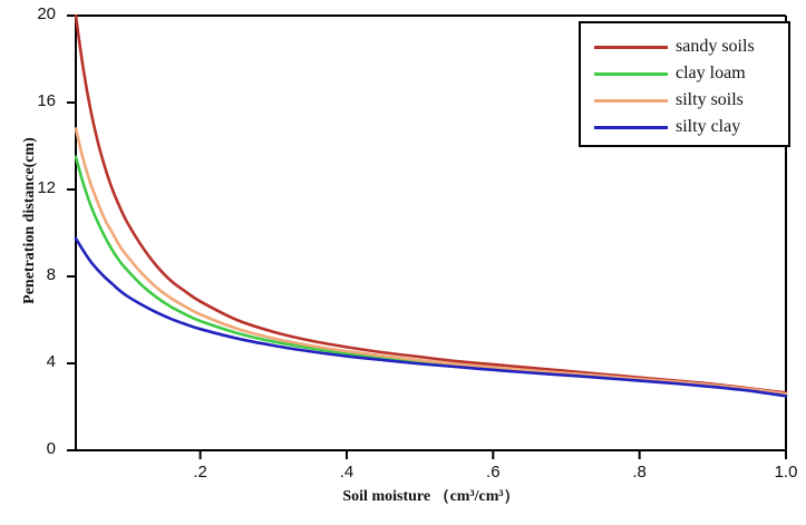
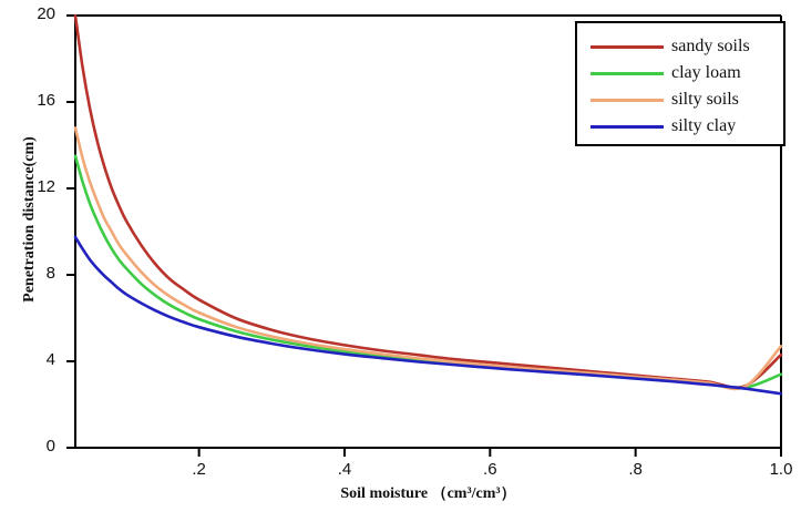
sandy soils/1.0: 2.6 -> 4.3
clay loam/1.0: 2.5 -> 3.4
silty soils/1.0: 2.6 -> 4.7
